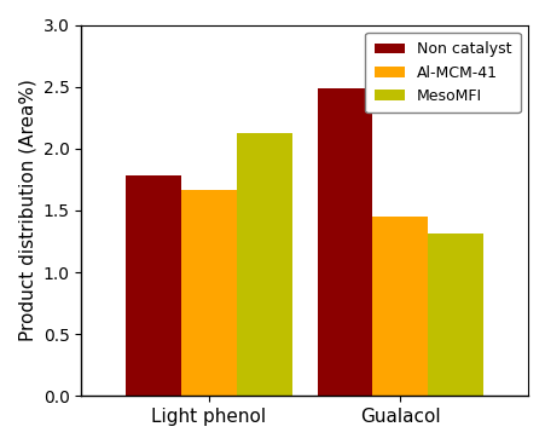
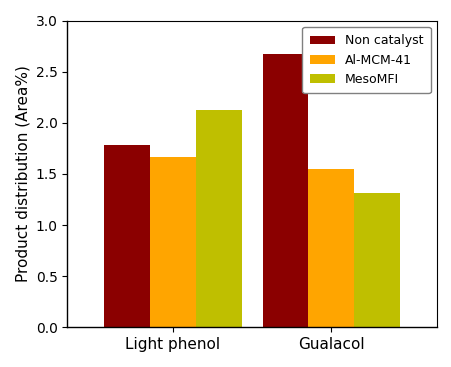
Non catalyst/Gualacol: 2.49 -> 2.67
Al-MCM-41/Gualacol: 1.45 -> 1.55
